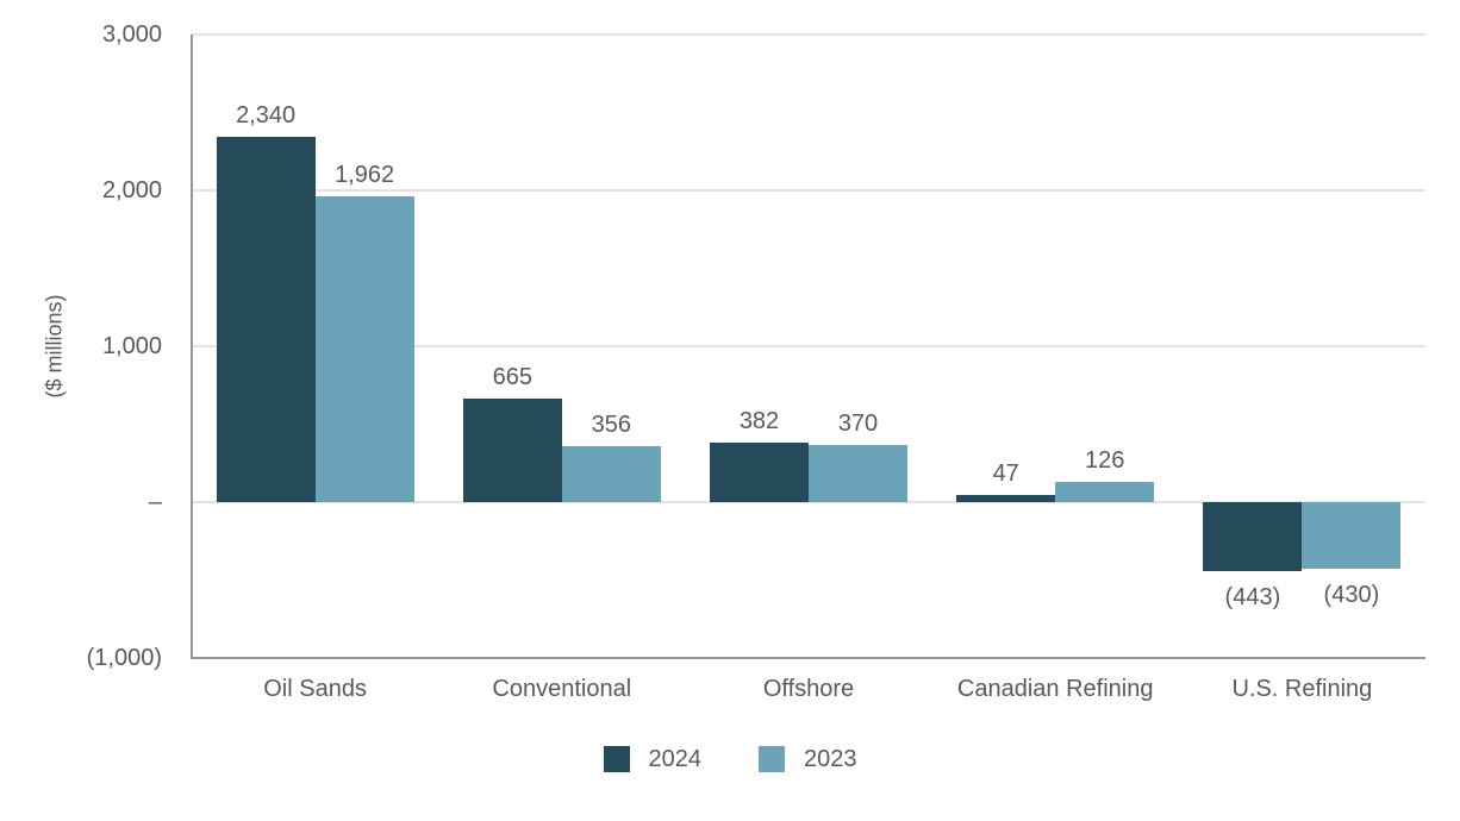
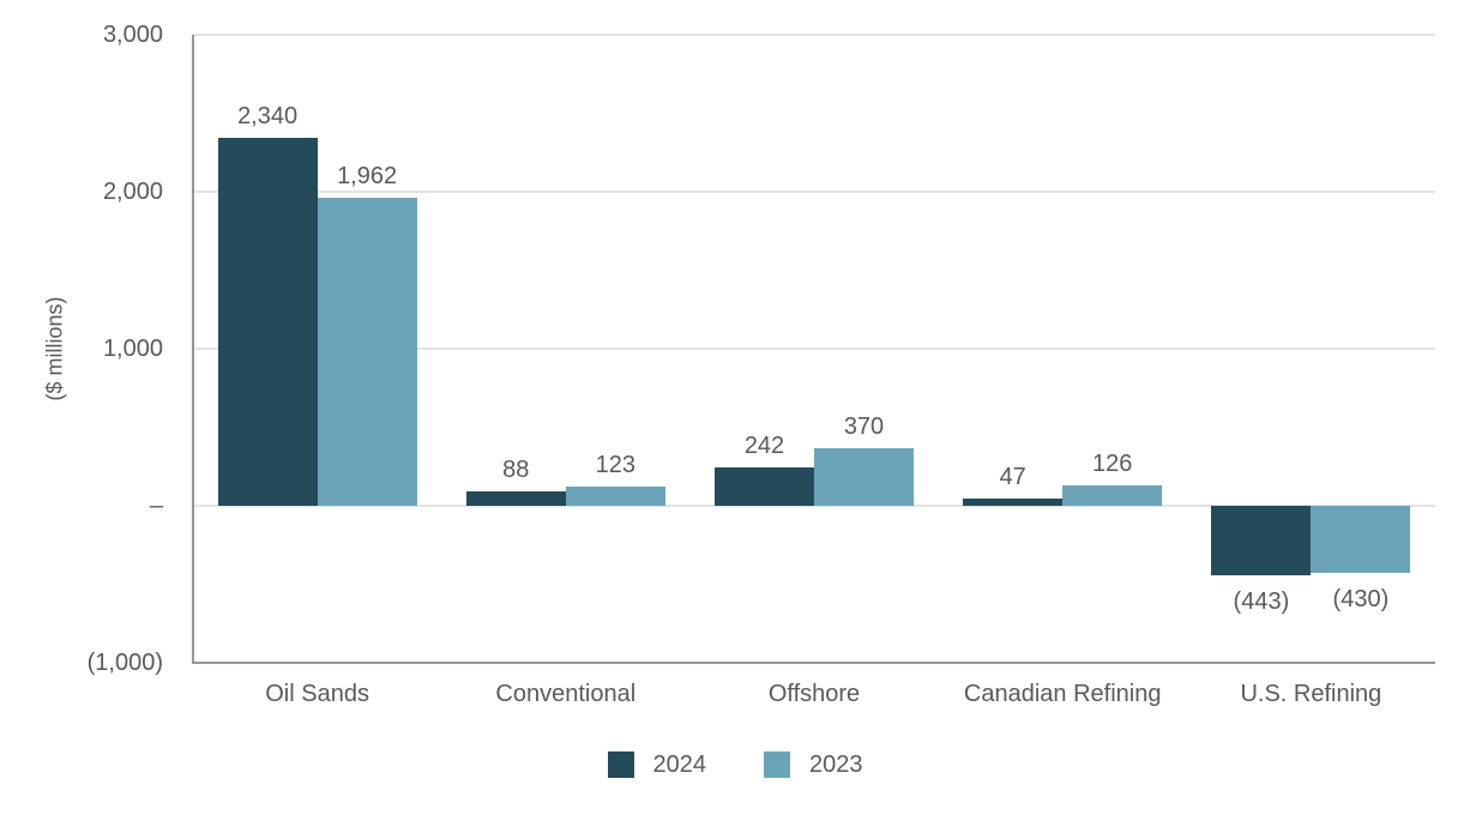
2024/Conventional: 665 -> 88
2023/Conventional: 356 -> 123
2024/Offshore: 382 -> 242
